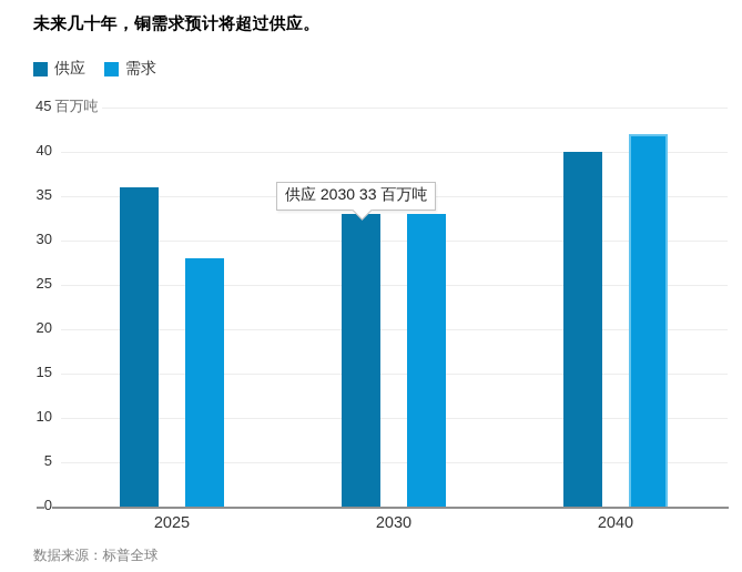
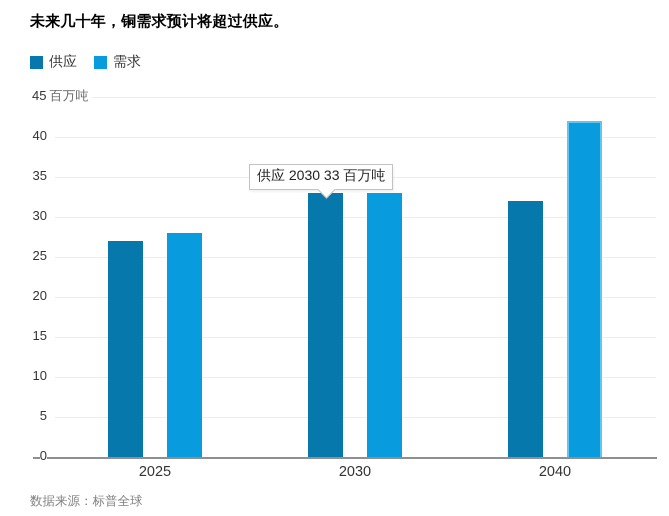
供应/2025: 36 -> 27
供应/2040: 40 -> 32
